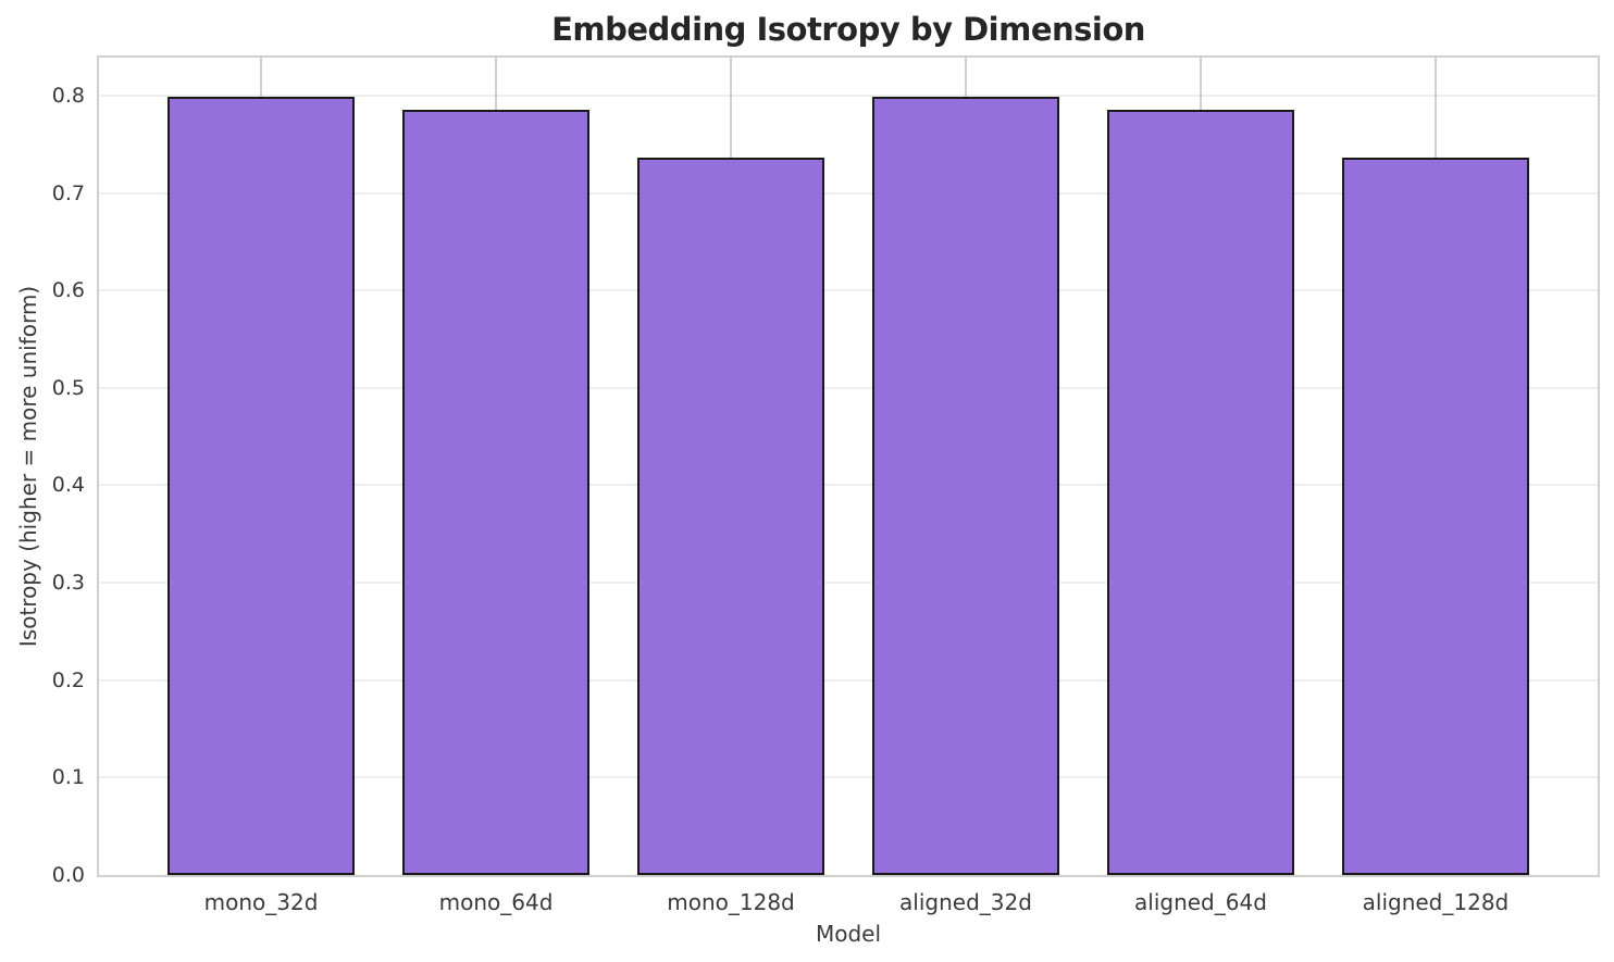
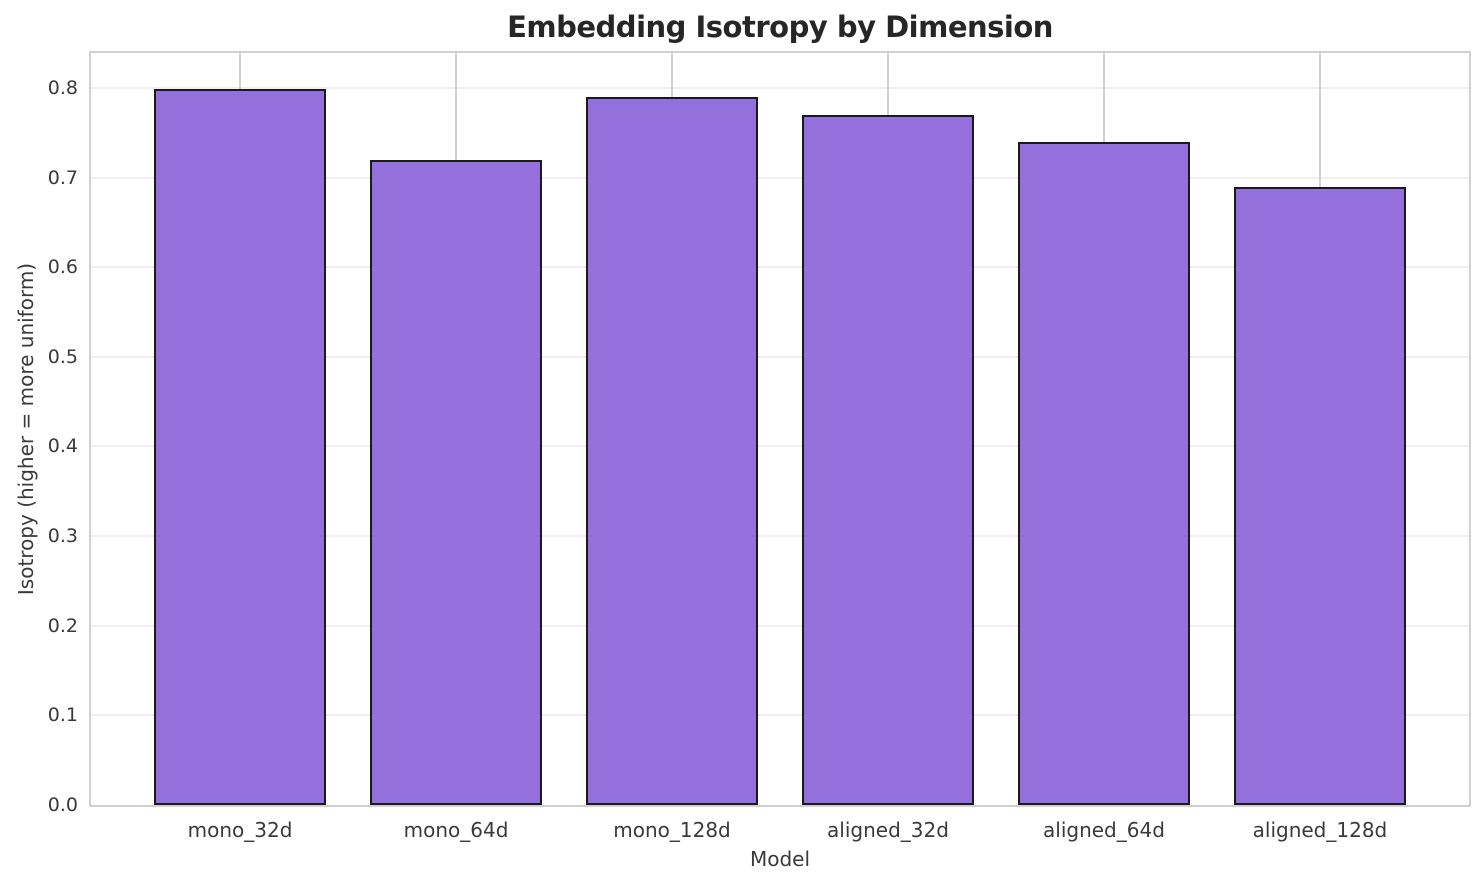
mono_64d: 0.79 -> 0.72
mono_128d: 0.74 -> 0.79
aligned_32d: 0.80 -> 0.77
aligned_64d: 0.79 -> 0.74
aligned_128d: 0.74 -> 0.69
